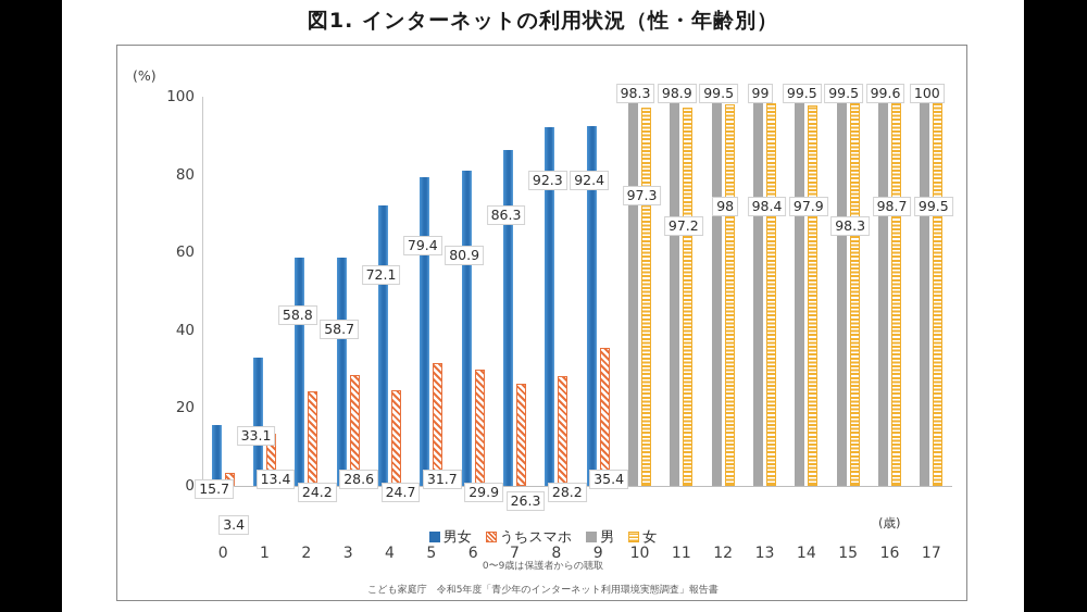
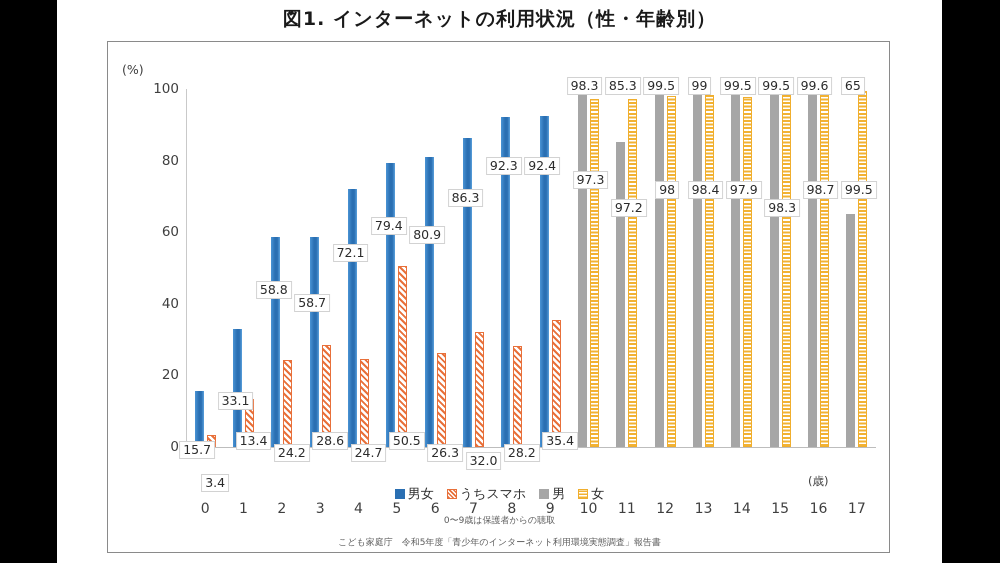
うちスマホ/5: 31.7 -> 50.5
うちスマホ/6: 29.9 -> 26.3
うちスマホ/7: 26.3 -> 32.0
男/11: 98.9 -> 85.3
男/17: 100 -> 65
